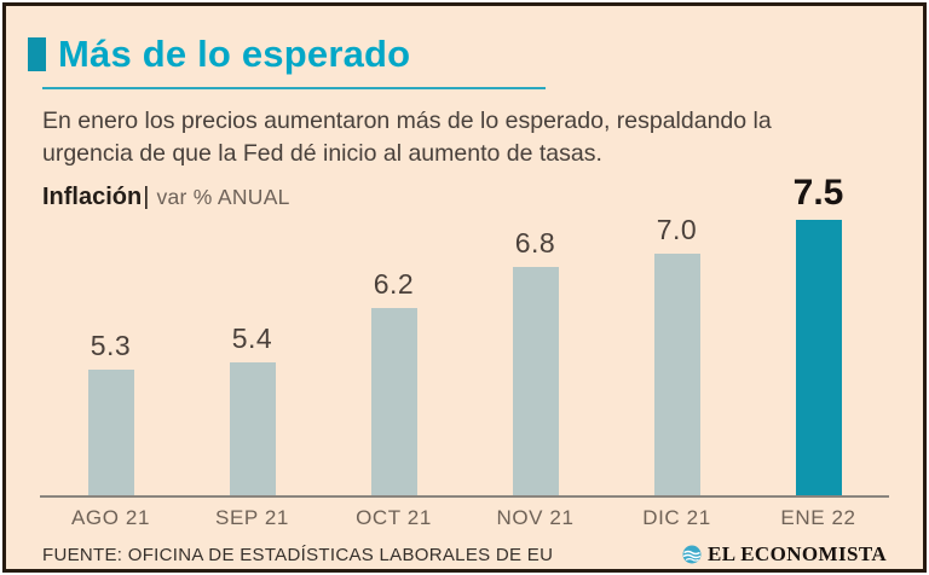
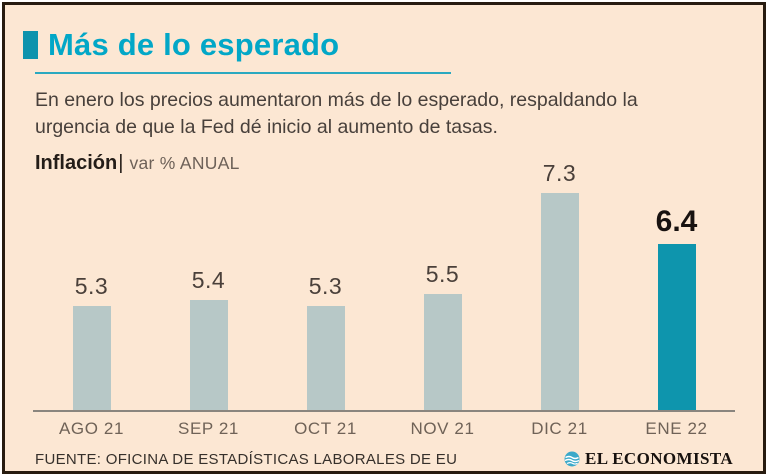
OCT 21: 6.2 -> 5.3
NOV 21: 6.8 -> 5.5
DIC 21: 7.0 -> 7.3
ENE 22: 7.5 -> 6.4
